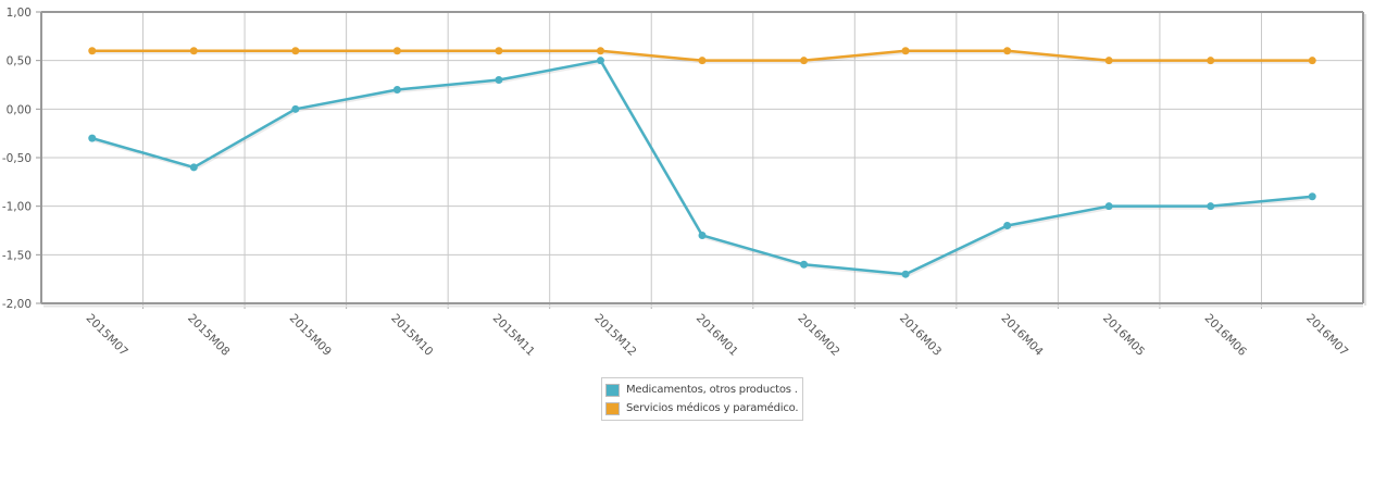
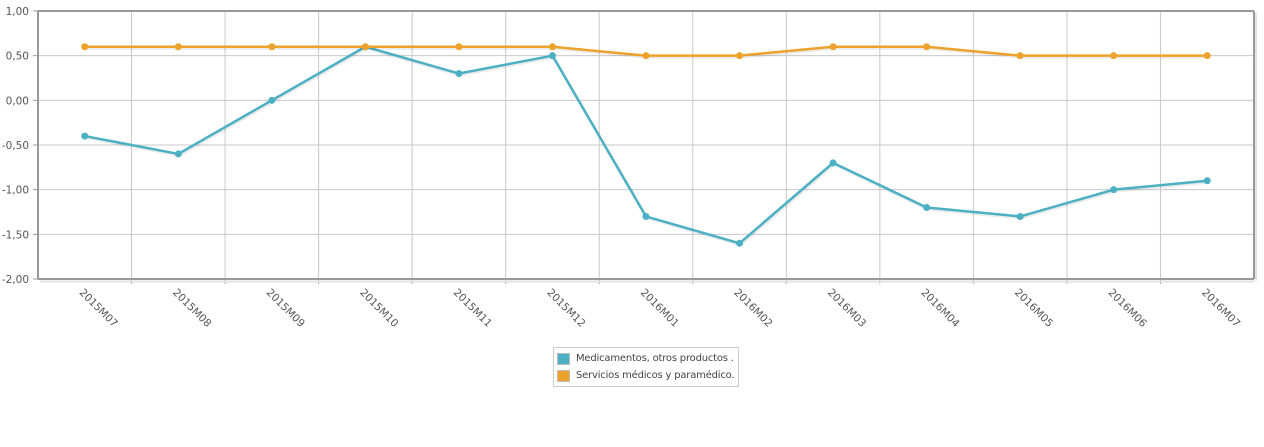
Medicamentos, otros productos ./2015M07: -0,3 -> -0,4
Medicamentos, otros productos ./2015M10: 0,2 -> 0,6
Medicamentos, otros productos ./2016M03: -1,7 -> -0,7
Medicamentos, otros productos ./2016M05: -1,0 -> -1,3
